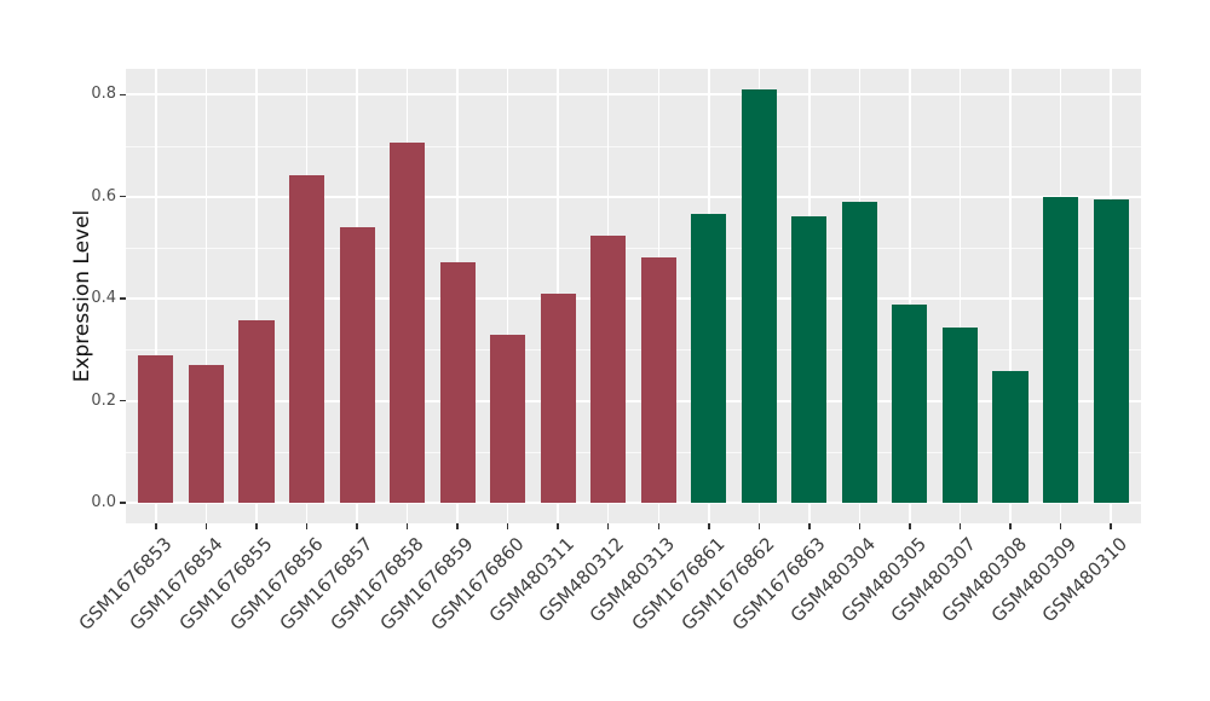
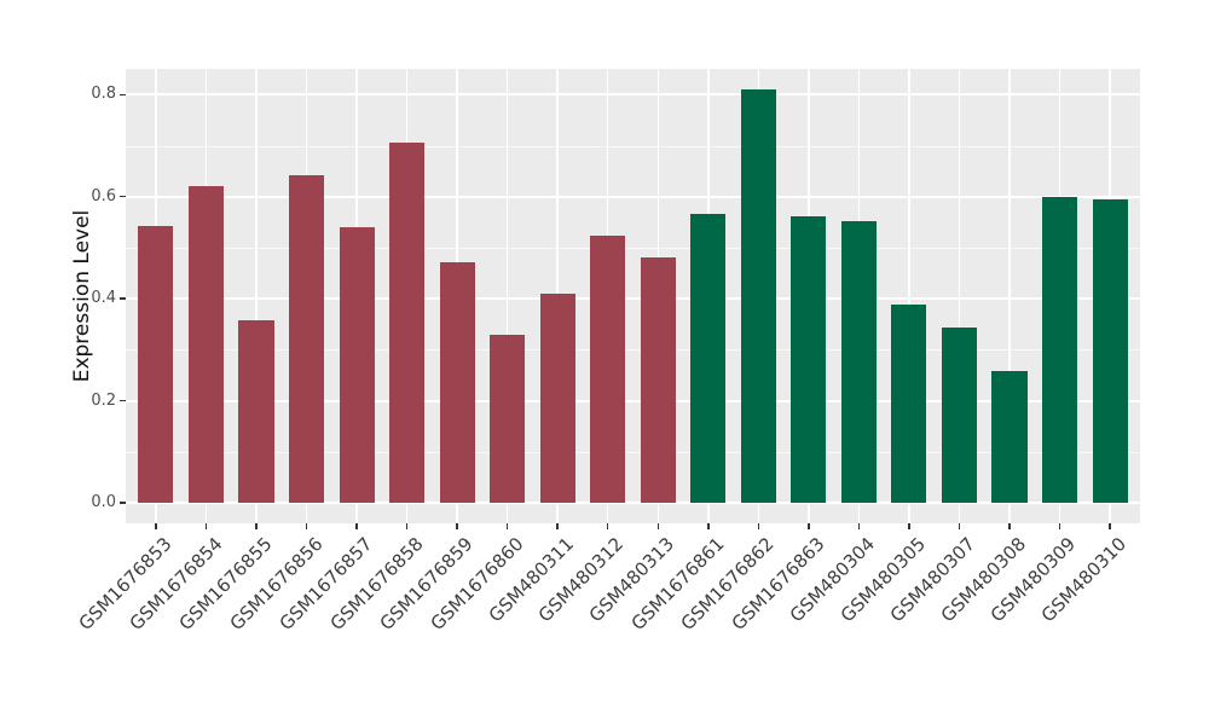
GSM1676853: 0.29 -> 0.54
GSM1676854: 0.27 -> 0.62
GSM480304: 0.59 -> 0.55
